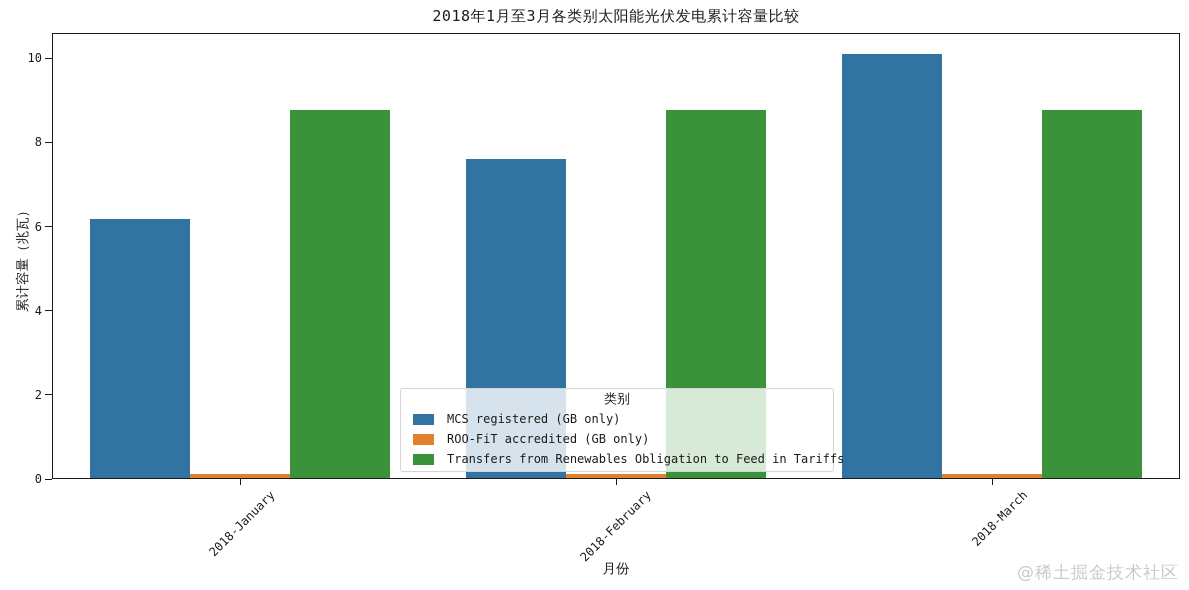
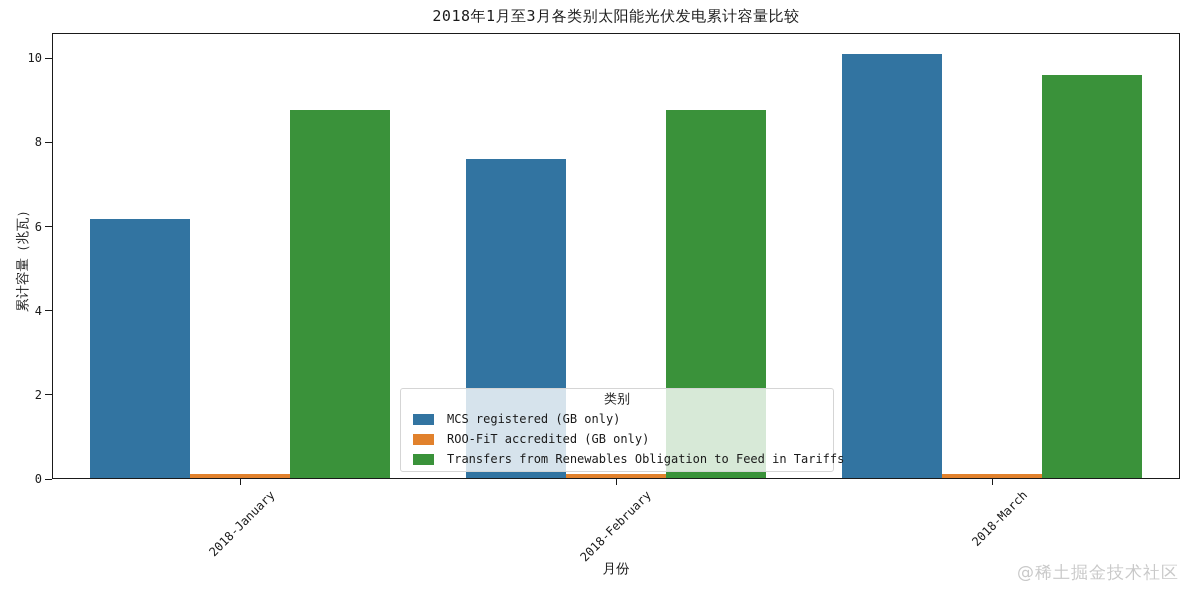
Transfers from Renewables Obligation to Feed in Tariffs/2018-March: 8.8 -> 9.6
